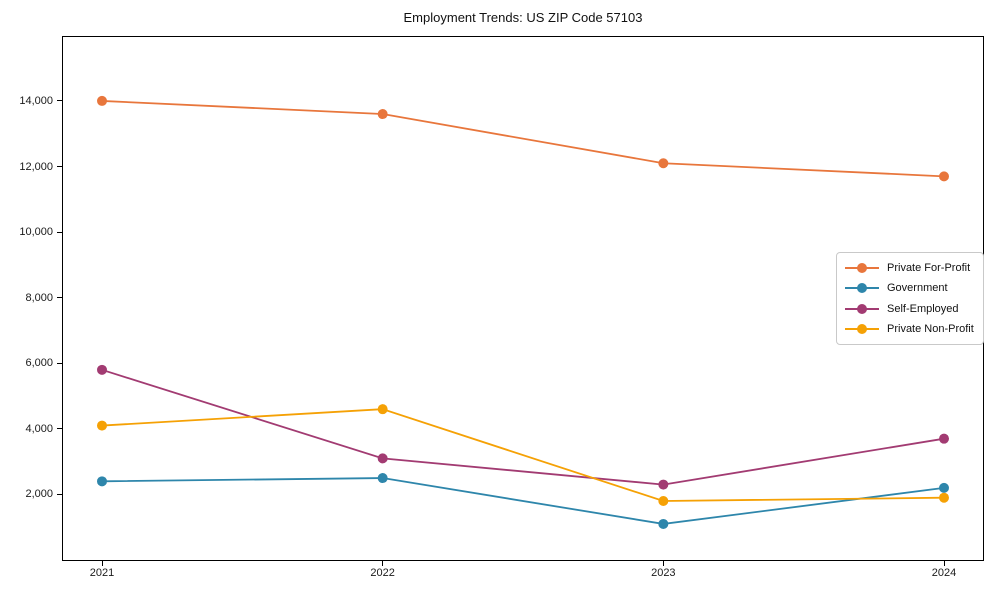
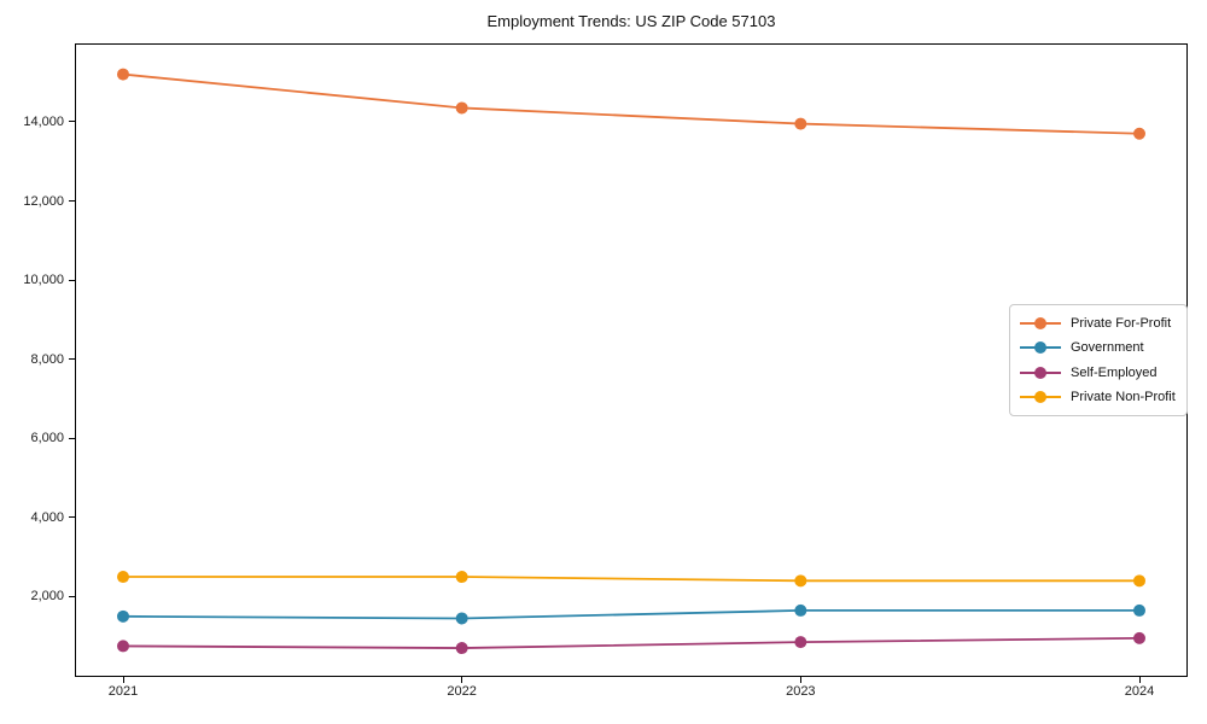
Private For-Profit/2021: 14000 -> 15200
Government/2021: 2400 -> 1500
Self-Employed/2021: 5800 -> 800
Private Non-Profit/2021: 4100 -> 2500
Private For-Profit/2022: 13600 -> 14400
Government/2022: 2500 -> 1400
Self-Employed/2022: 3100 -> 700
Private Non-Profit/2022: 4600 -> 2500
Private For-Profit/2023: 12100 -> 14000
Government/2023: 1100 -> 1600
Self-Employed/2023: 2300 -> 800
Private Non-Profit/2023: 1800 -> 2400
Private For-Profit/2024: 11700 -> 13700
Government/2024: 2200 -> 1600
Self-Employed/2024: 3700 -> 1000
Private Non-Profit/2024: 1900 -> 2400
